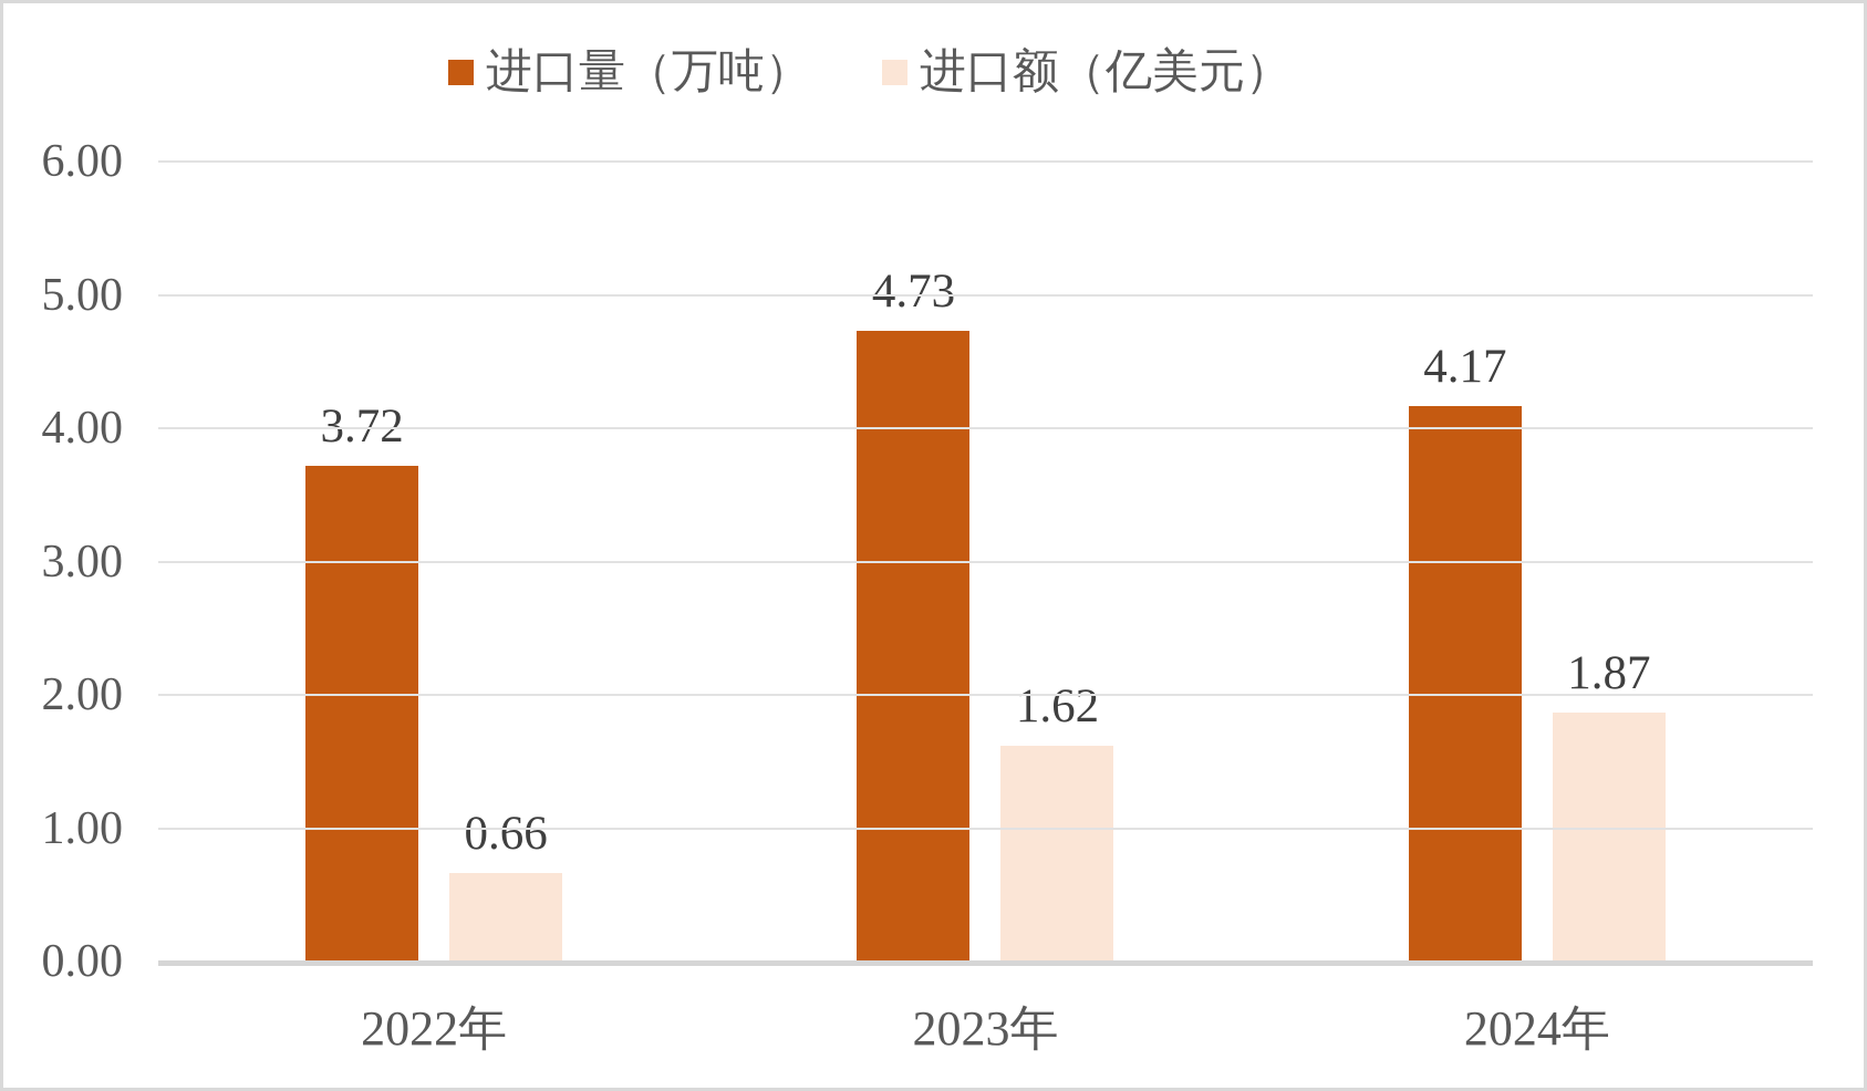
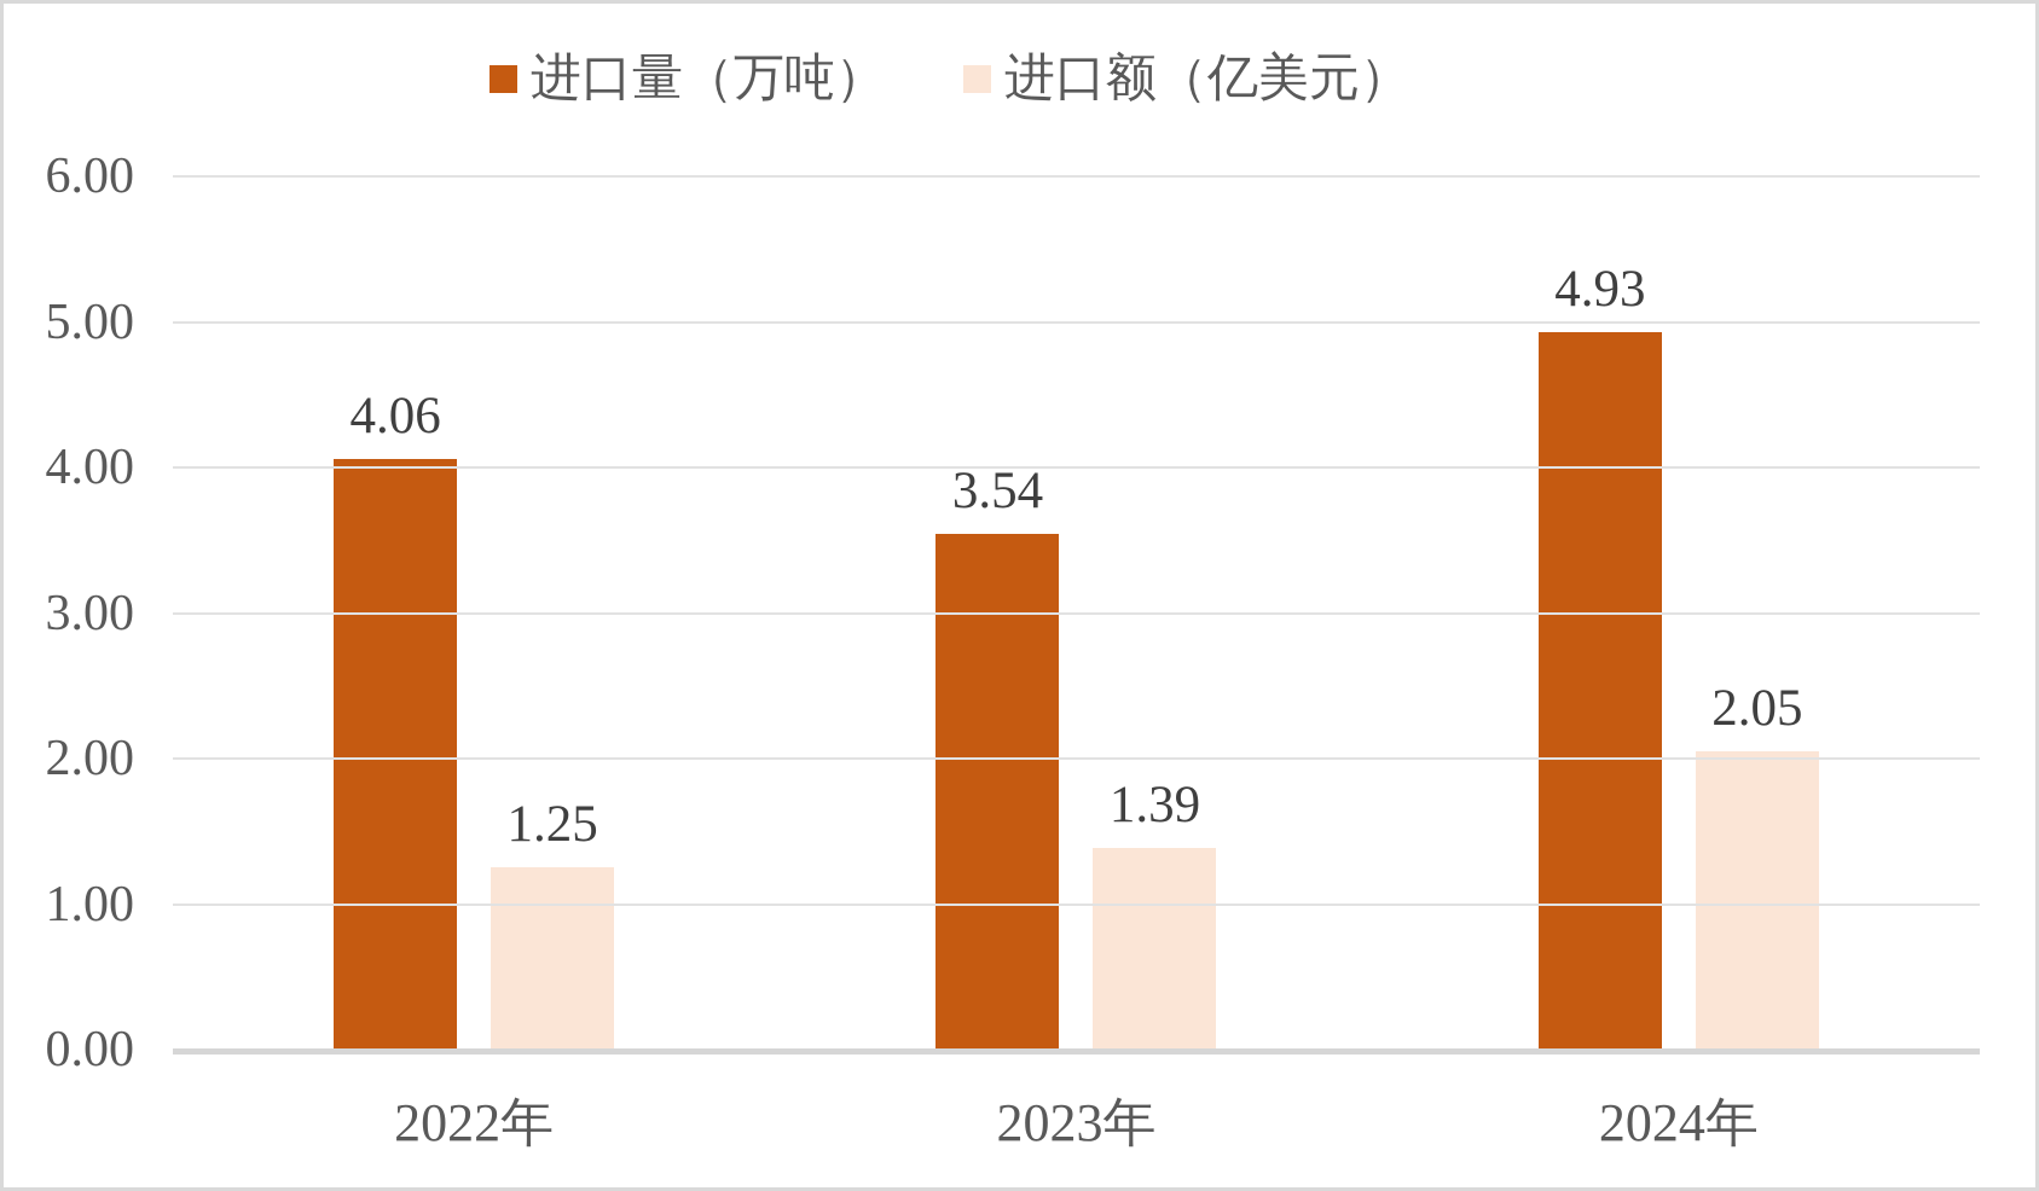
进口量（万吨）/2022年: 3.72 -> 4.06
进口额（亿美元）/2022年: 0.66 -> 1.25
进口量（万吨）/2023年: 4.73 -> 3.54
进口额（亿美元）/2023年: 1.62 -> 1.39
进口量（万吨）/2024年: 4.17 -> 4.93
进口额（亿美元）/2024年: 1.87 -> 2.05
